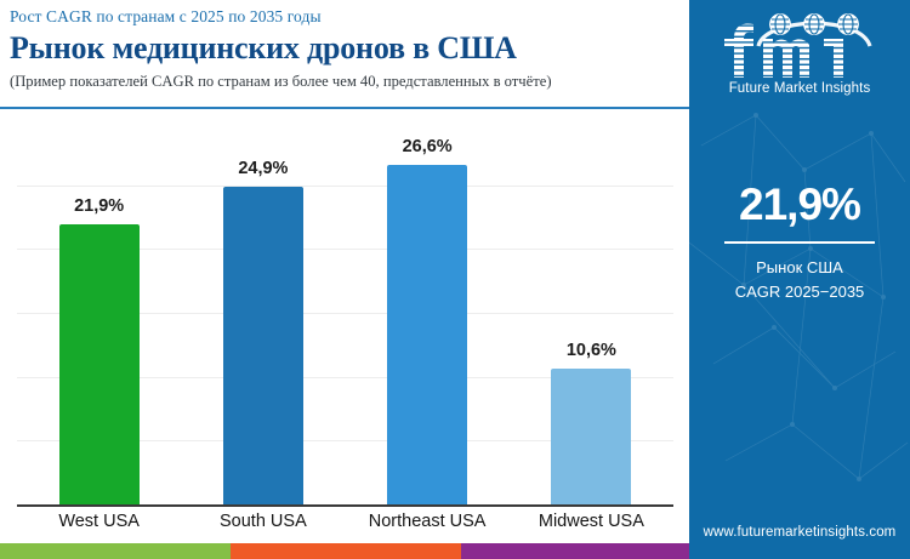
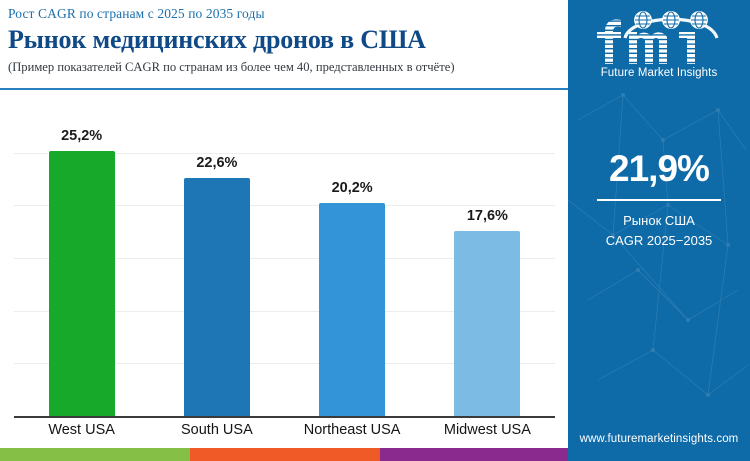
West USA: 21,9% -> 25,2%
South USA: 24,9% -> 22,6%
Northeast USA: 26,6% -> 20,2%
Midwest USA: 10,6% -> 17,6%
